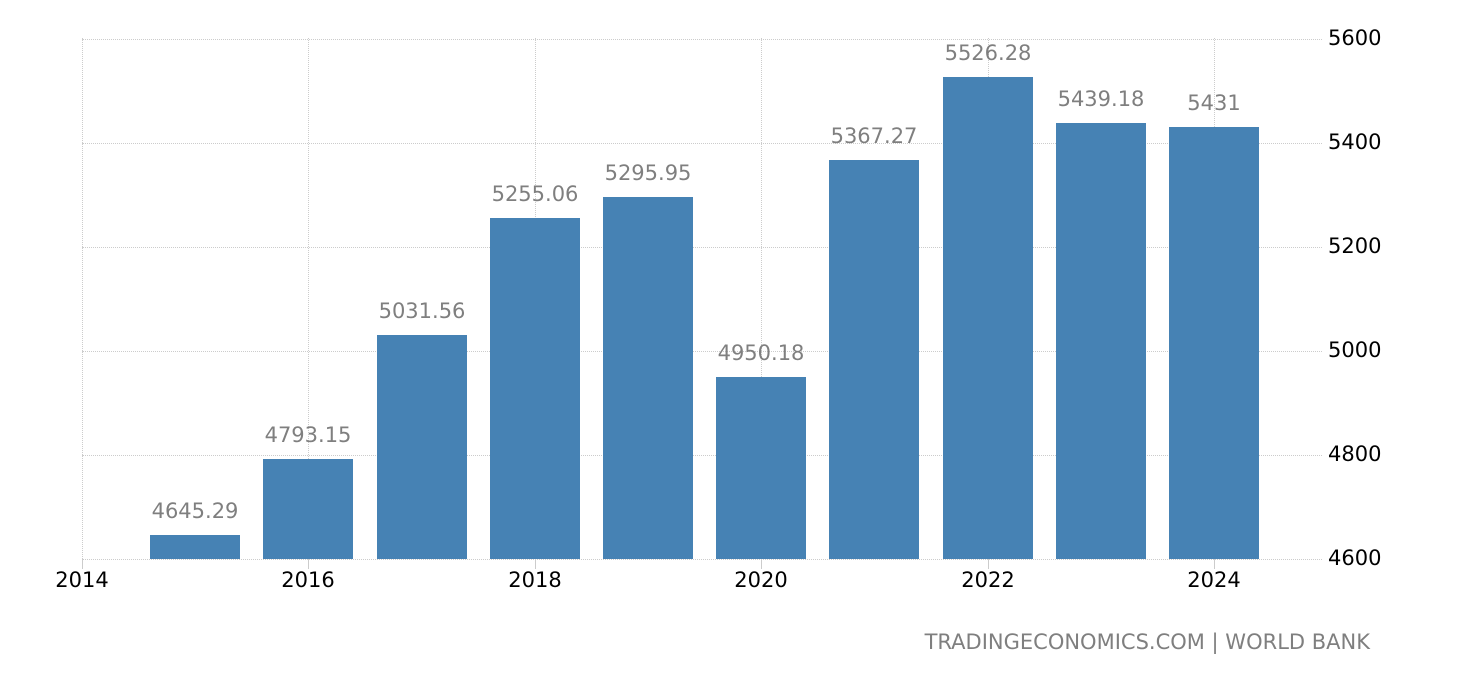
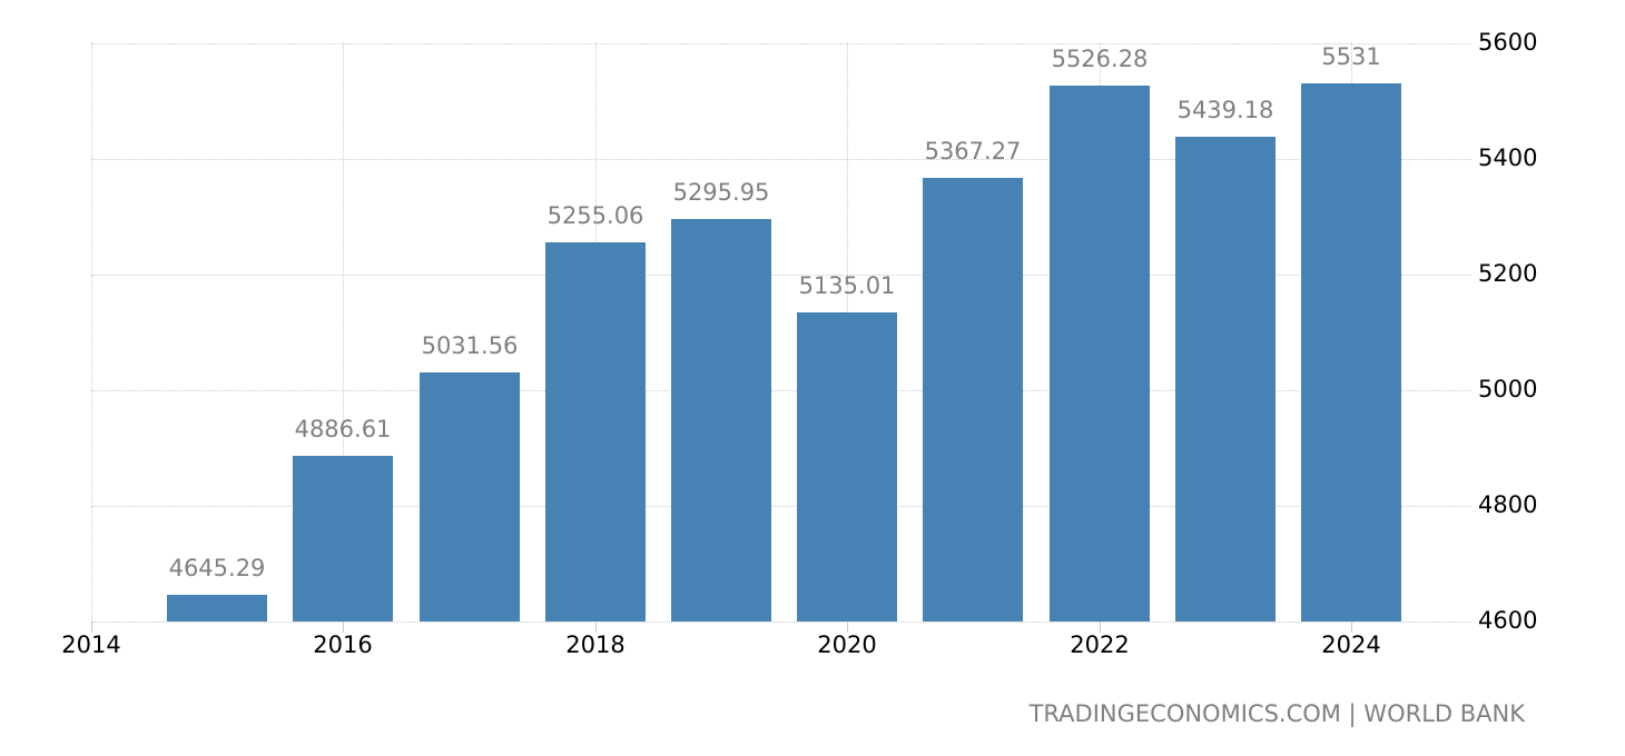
2016: 4793.15 -> 4886.61
2020: 4950.18 -> 5135.01
2024: 5431 -> 5531
